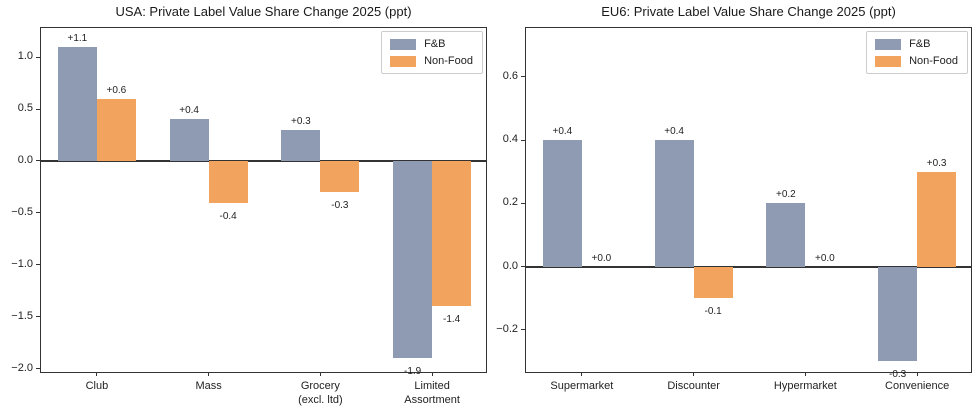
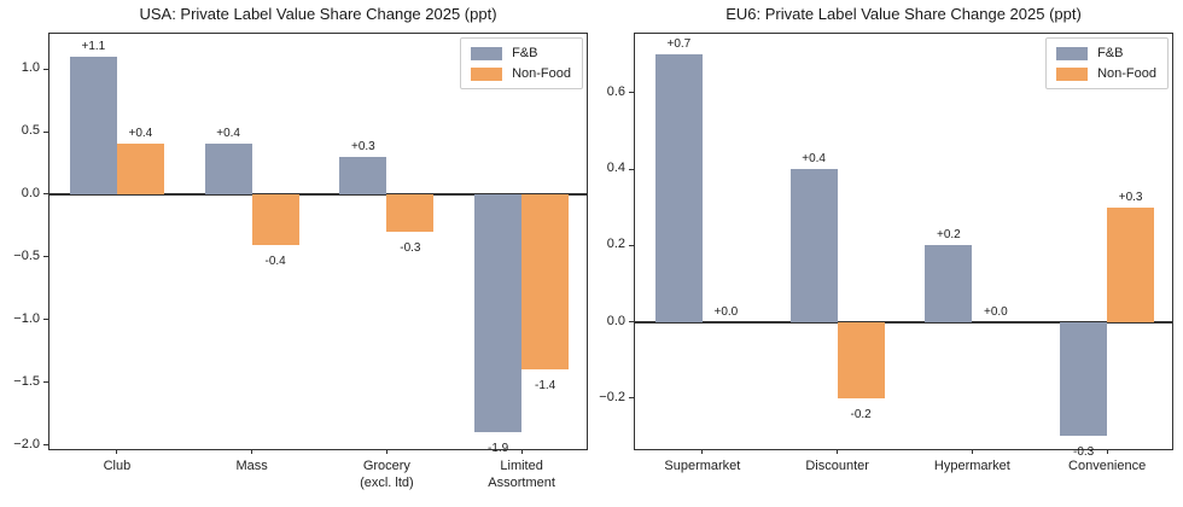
USA: Private Label Value Share Change 2025 (ppt)/Non-Food/Club: +0.6 -> +0.4
EU6: Private Label Value Share Change 2025 (ppt)/F&B/Supermarket: +0.4 -> +0.7
EU6: Private Label Value Share Change 2025 (ppt)/Non-Food/Discounter: -0.1 -> -0.2
